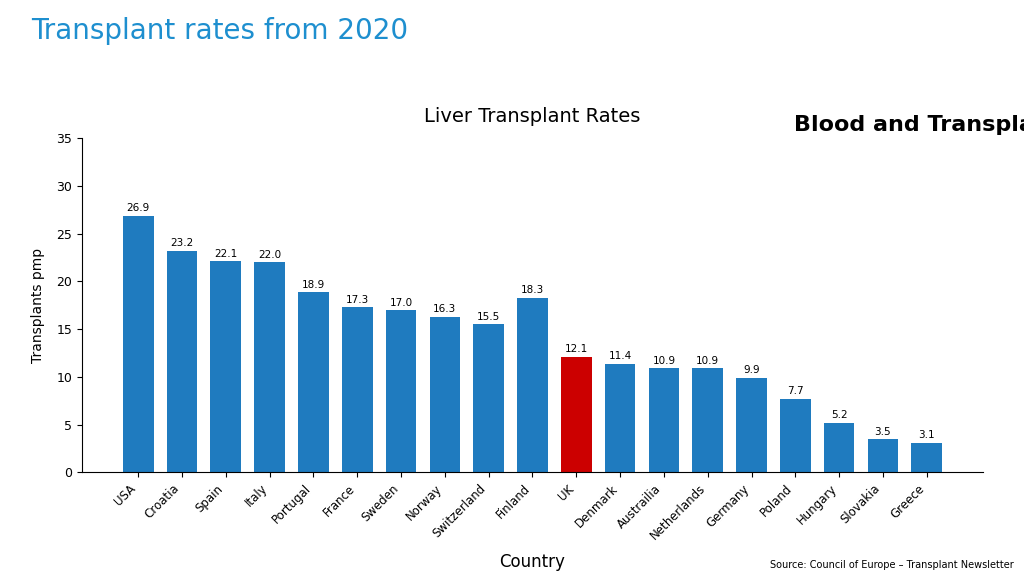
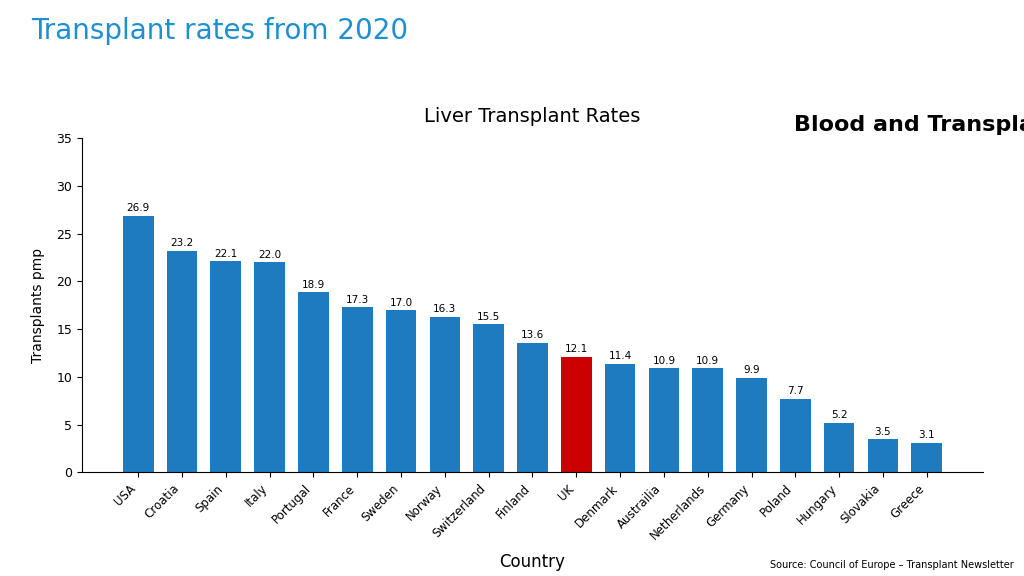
Finland: 18.3 -> 13.6
